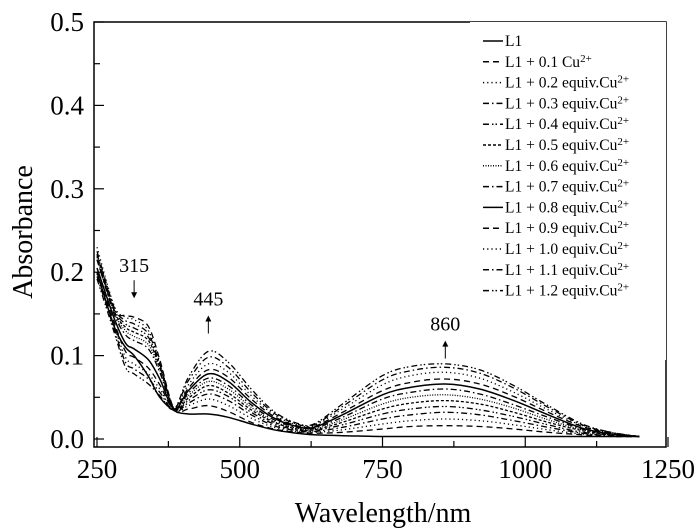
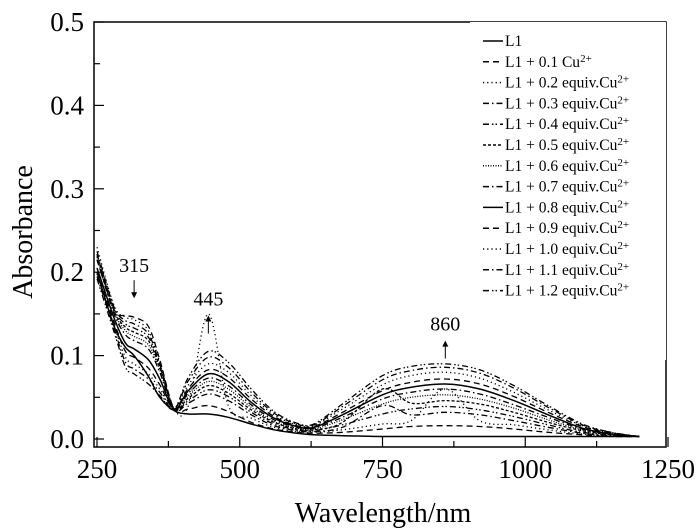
L1 + 0.2 equiv.Cu2+/445: 0.05 -> 0.15
L1 + 0.3 equiv.Cu2+/750: 0.02 -> 0.04
L1 + 0.5 equiv.Cu2+/750: 0.04 -> 0.06
L1 + 0.2 equiv.Cu2+/860: 0.02 -> 0.06
